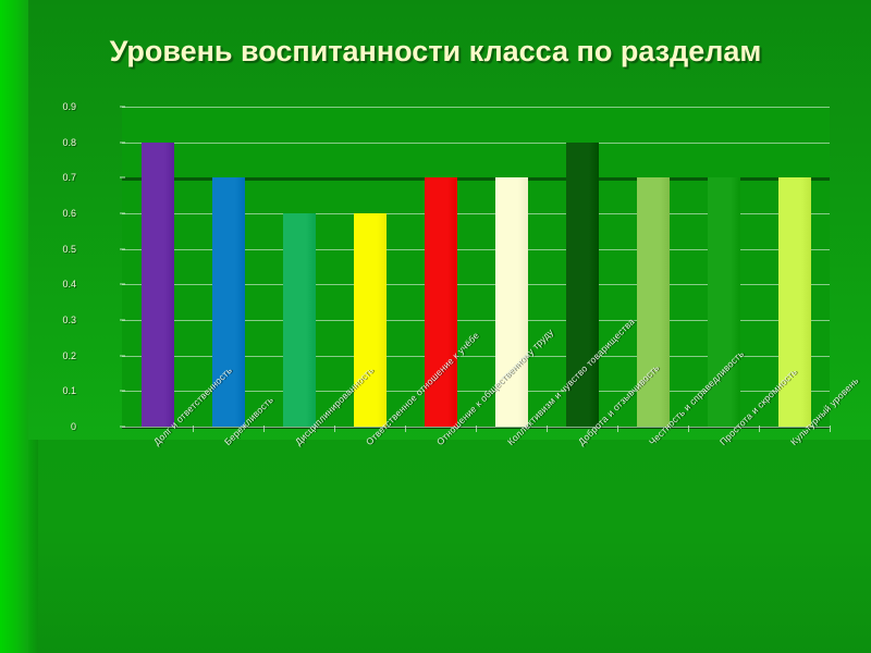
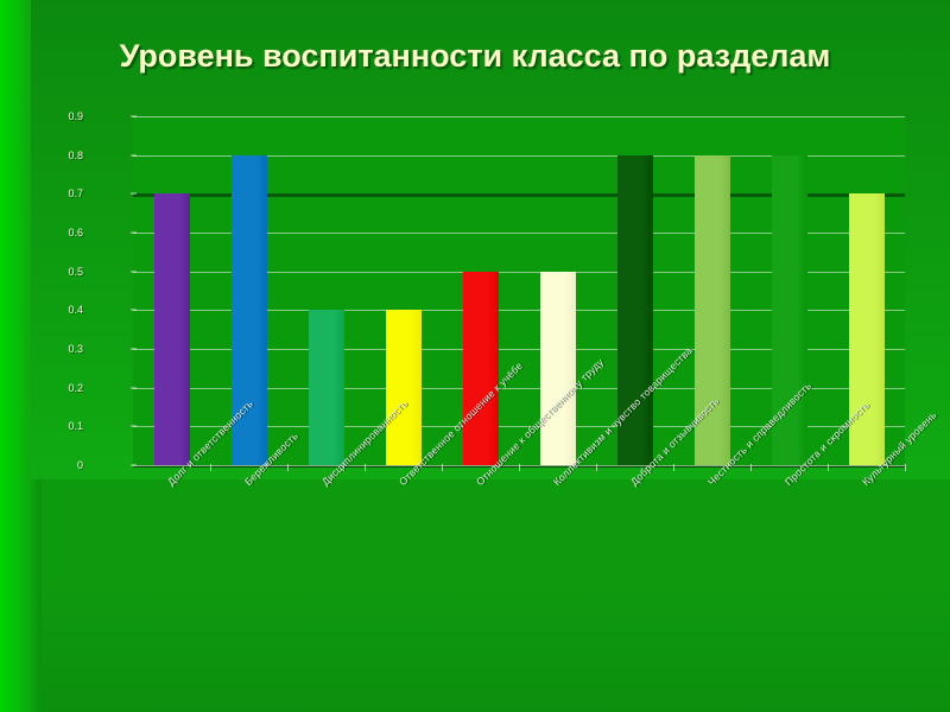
Долг и ответственность: 0.8 -> 0.7
Бережливость: 0.7 -> 0.8
Дисциплинированность: 0.6 -> 0.4
Ответственное отношение к учёбе: 0.6 -> 0.4
Отношение к общественному труду: 0.7 -> 0.5
Коллективизм и чувство товарищества: 0.7 -> 0.5
Честность и справедливость: 0.7 -> 0.8
Простота и скромность: 0.7 -> 0.8
